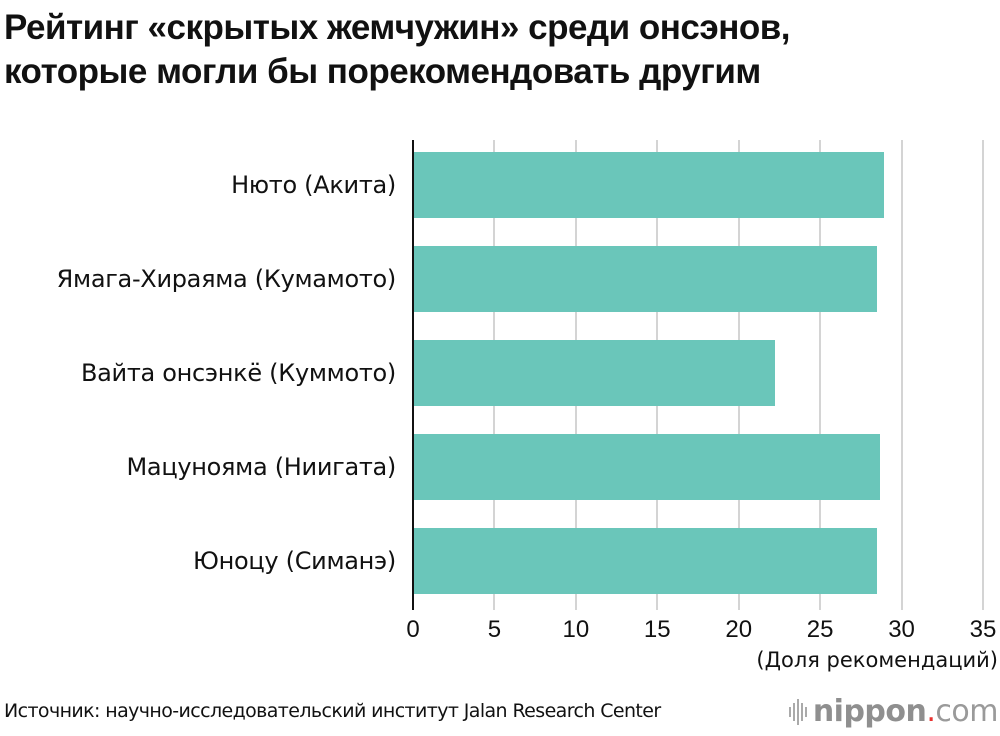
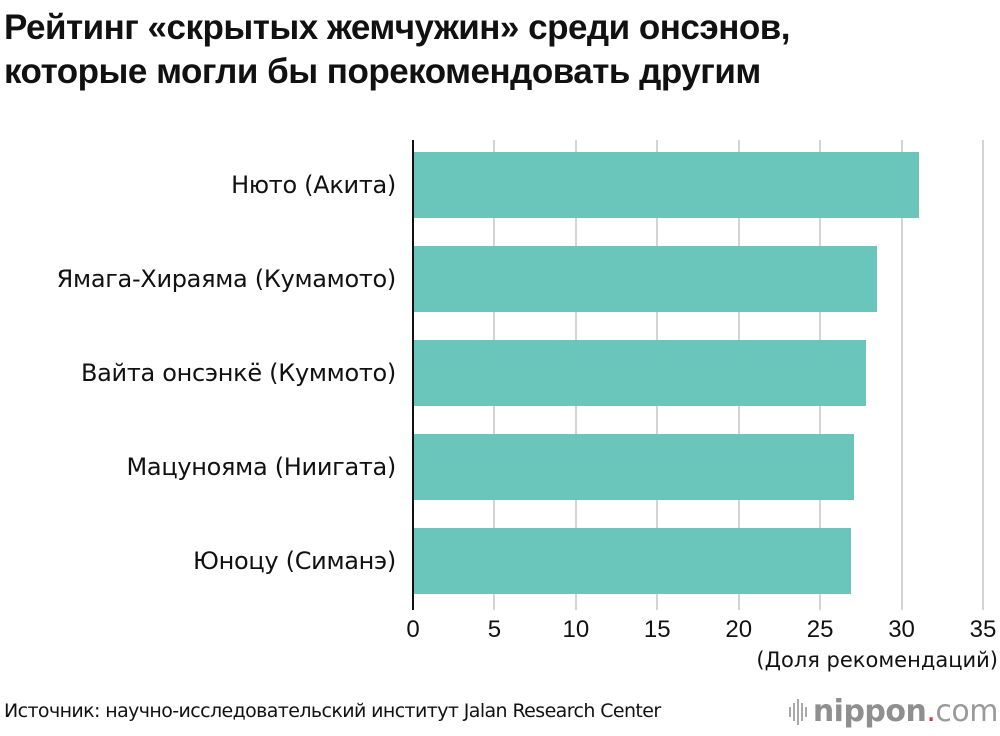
Нюто (Акита): 28.9 -> 31.1
Вайта онсэнкё (Куммото): 22.2 -> 27.8
Мацунояма (Ниигата): 28.7 -> 27.1
Юноцу (Симанэ): 28.5 -> 26.9
